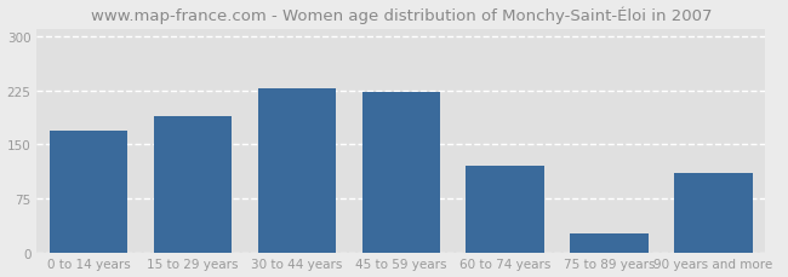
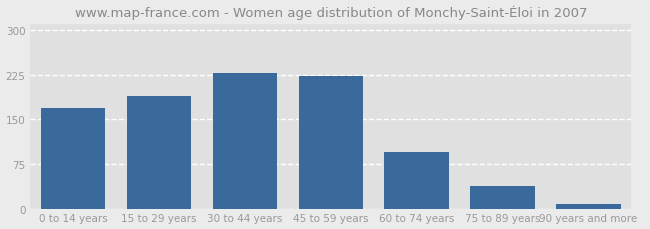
60 to 74 years: 120 -> 95
75 to 89 years: 26 -> 38
90 years and more: 110 -> 8
